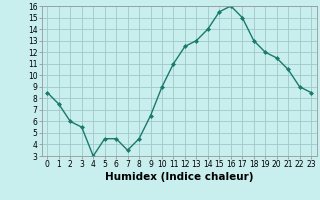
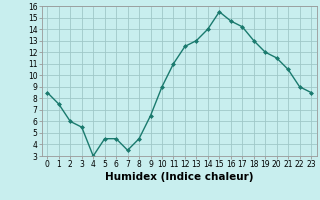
16: 16.0 -> 14.7
17: 15.0 -> 14.2
